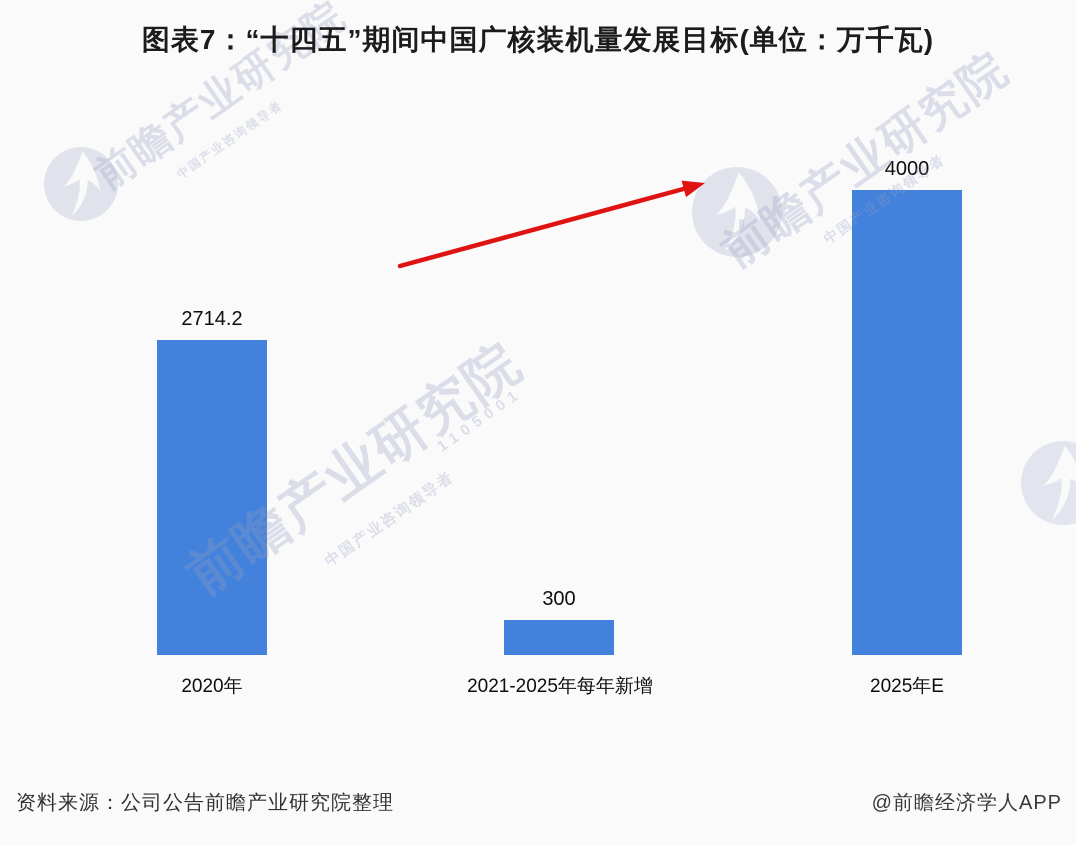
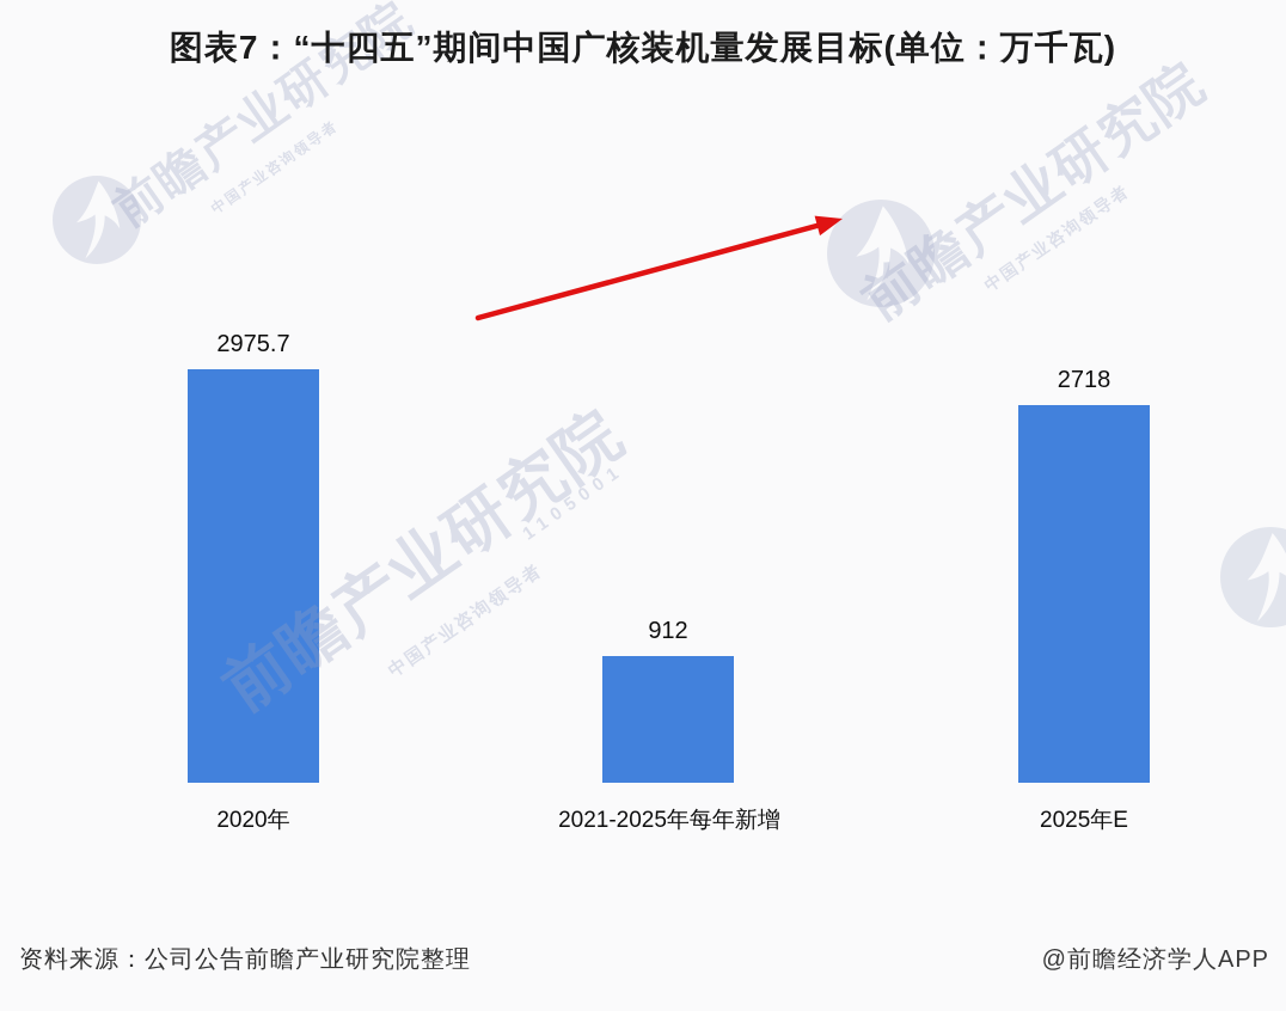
2020年: 2714.2 -> 2975.7
2021-2025年每年新增: 300 -> 912
2025年E: 4000 -> 2718
